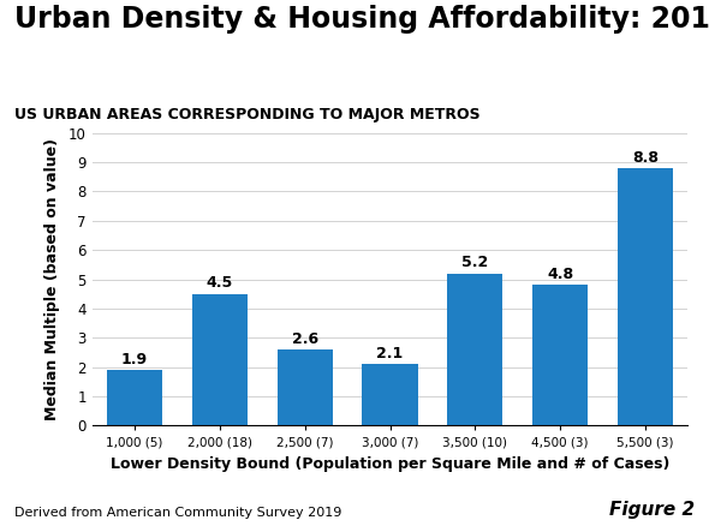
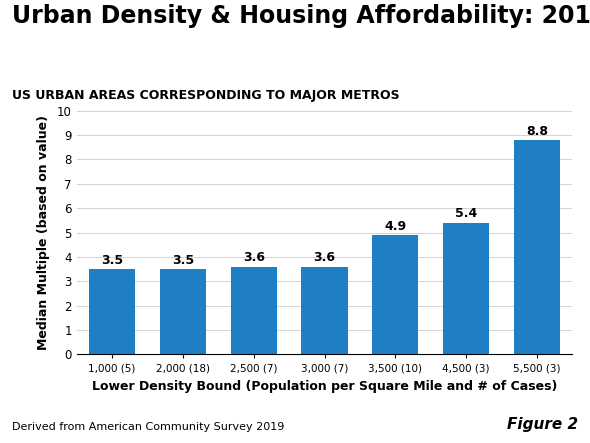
1,000 (5): 1.9 -> 3.5
2,000 (18): 4.5 -> 3.5
2,500 (7): 2.6 -> 3.6
3,000 (7): 2.1 -> 3.6
3,500 (10): 5.2 -> 4.9
4,500 (3): 4.8 -> 5.4
